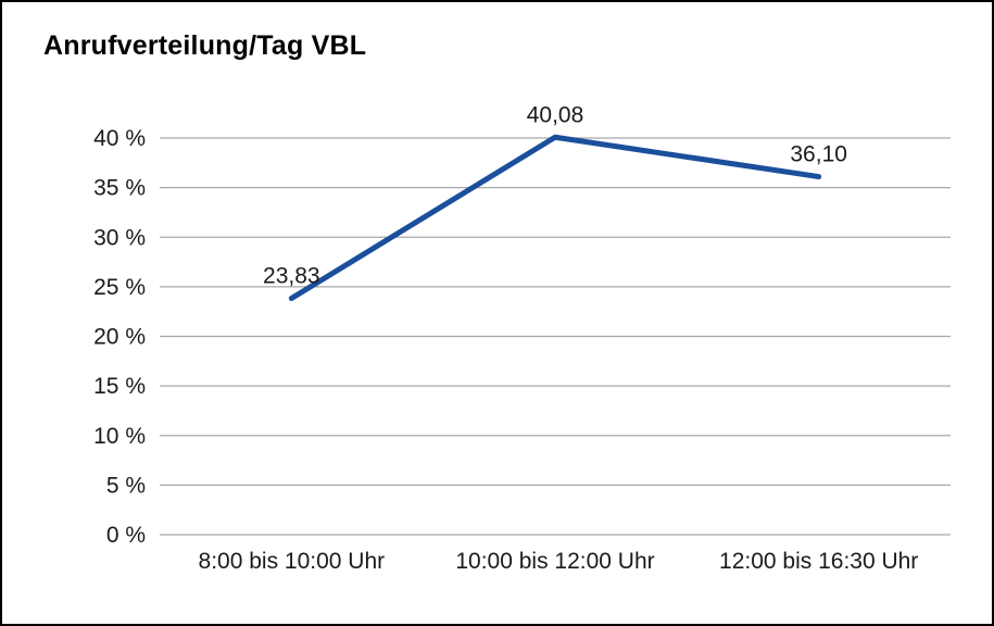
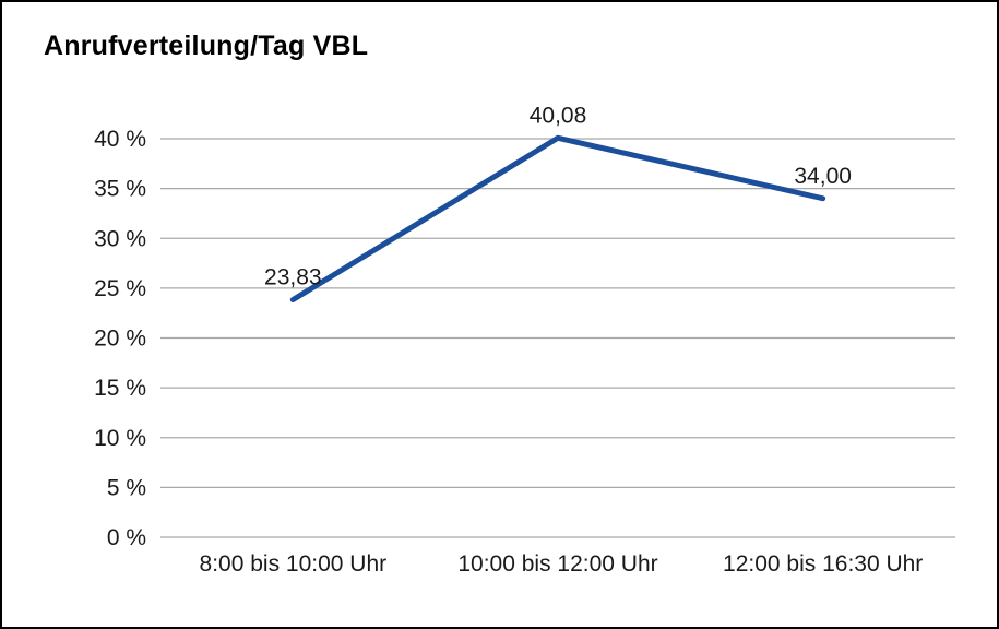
12:00 bis 16:30 Uhr: 36,10 -> 34,00
